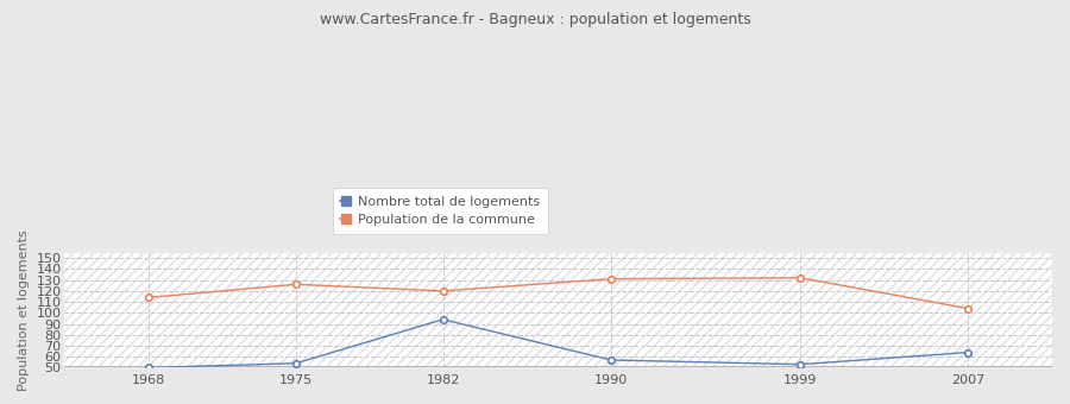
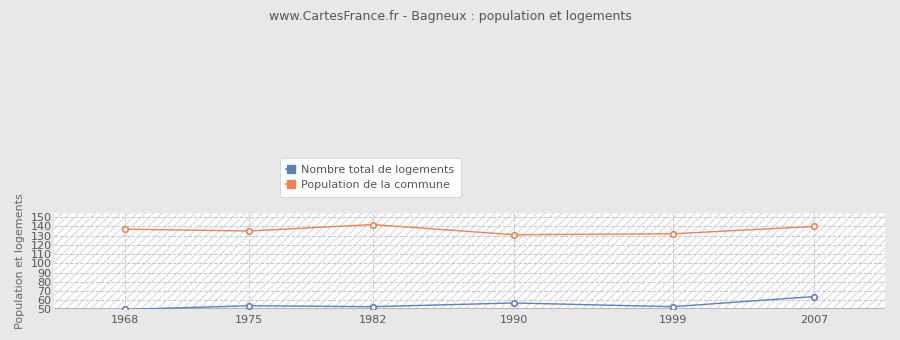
Population de la commune/1968: 114 -> 137
Population de la commune/1975: 126 -> 135
Nombre total de logements/1982: 94 -> 53
Population de la commune/1982: 120 -> 142
Population de la commune/2007: 104 -> 140
